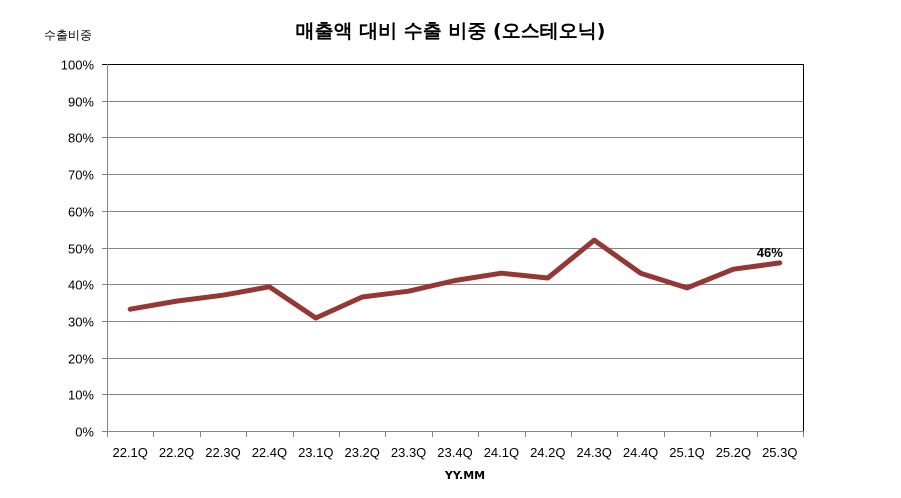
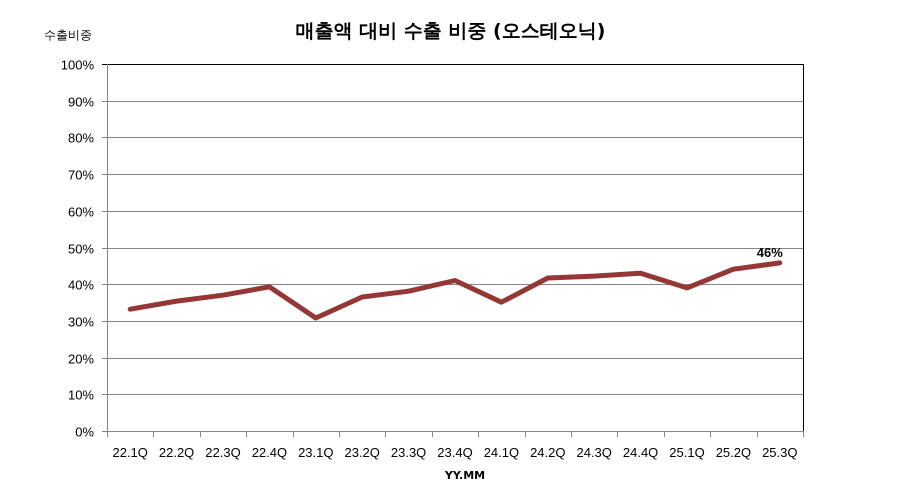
24.1Q: 43% -> 35%
24.3Q: 52% -> 42%
